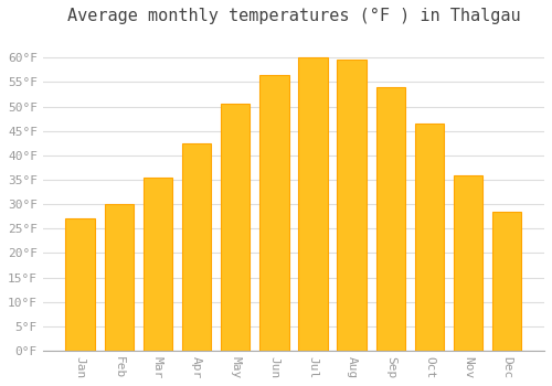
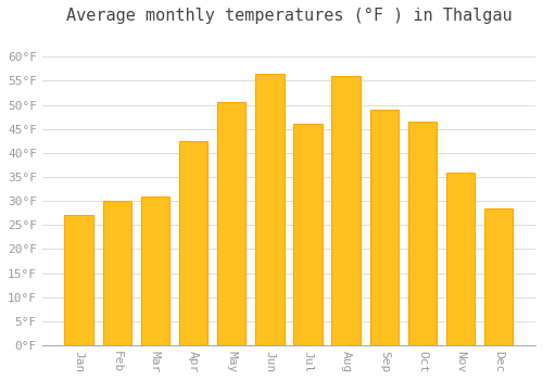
Mar: 35.5°F -> 31.0°F
Jul: 60.0°F -> 46.0°F
Aug: 59.5°F -> 56.0°F
Sep: 54.0°F -> 49.0°F
